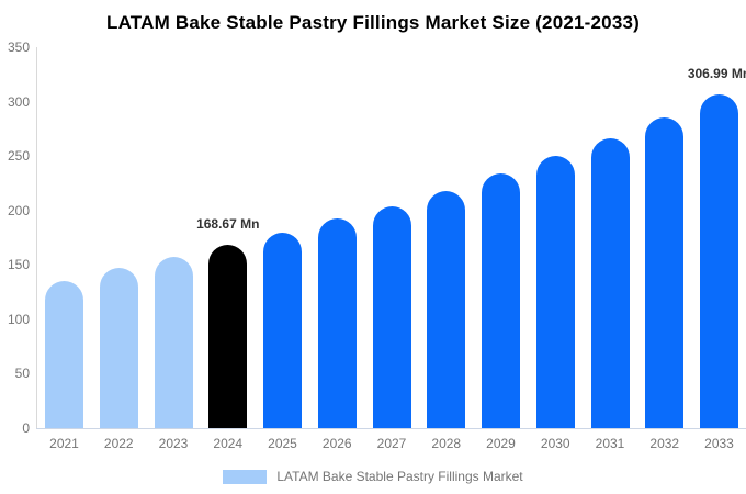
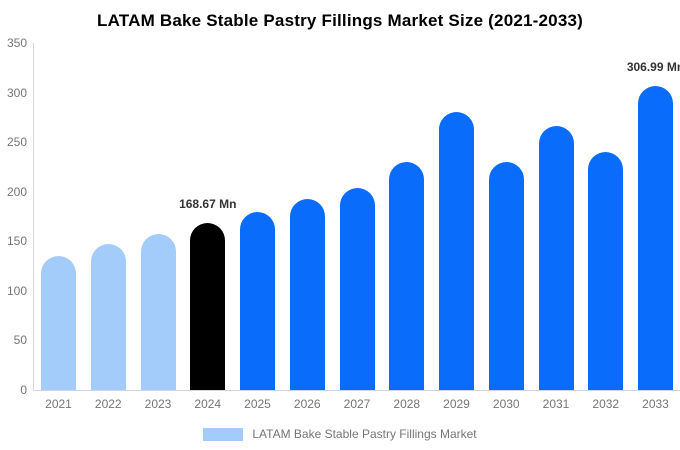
2028: 220 -> 230
2029: 230 -> 280
2030: 250 -> 230
2032: 280 -> 240
